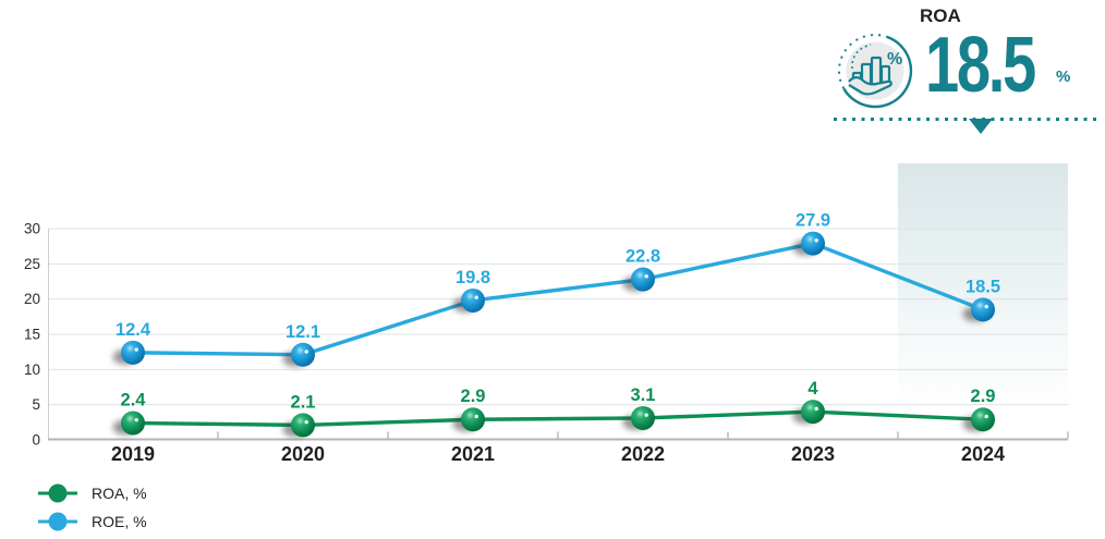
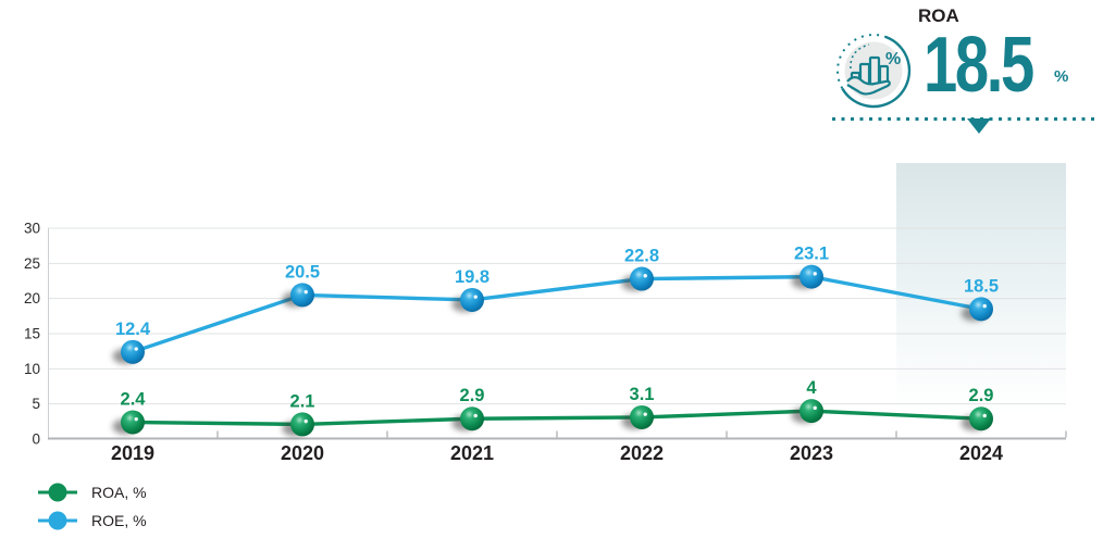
ROE, %/2020: 12.1 -> 20.5
ROE, %/2023: 27.9 -> 23.1
